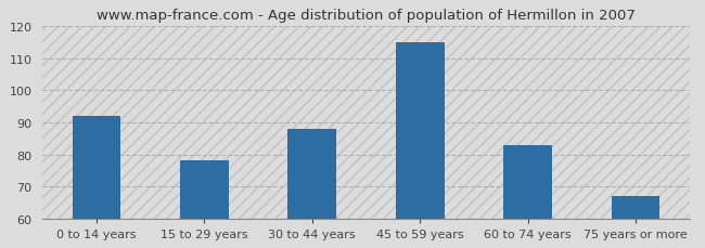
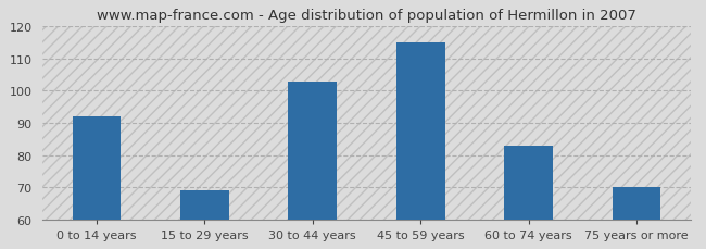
15 to 29 years: 78 -> 69
30 to 44 years: 88 -> 103
75 years or more: 67 -> 70
